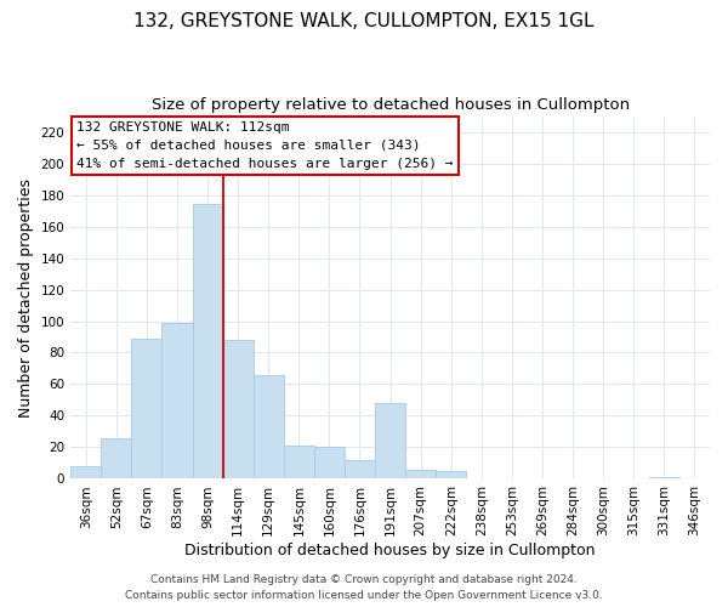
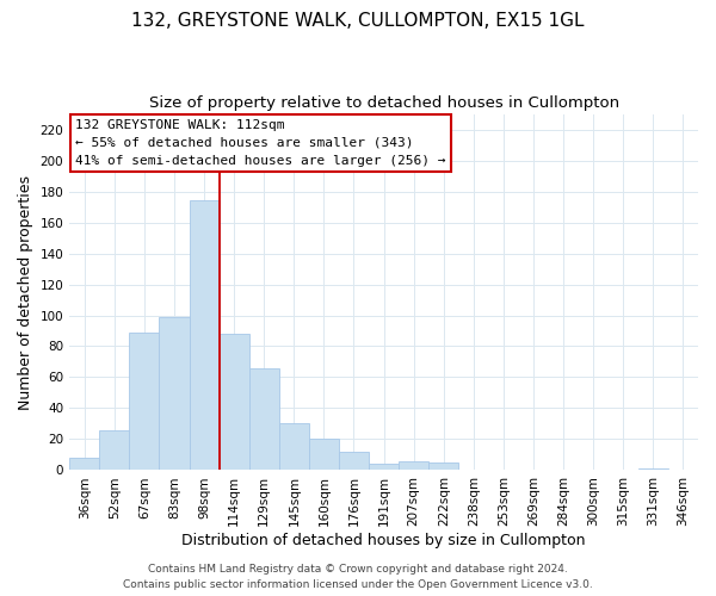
145sqm: 21 -> 30
191sqm: 48 -> 4
